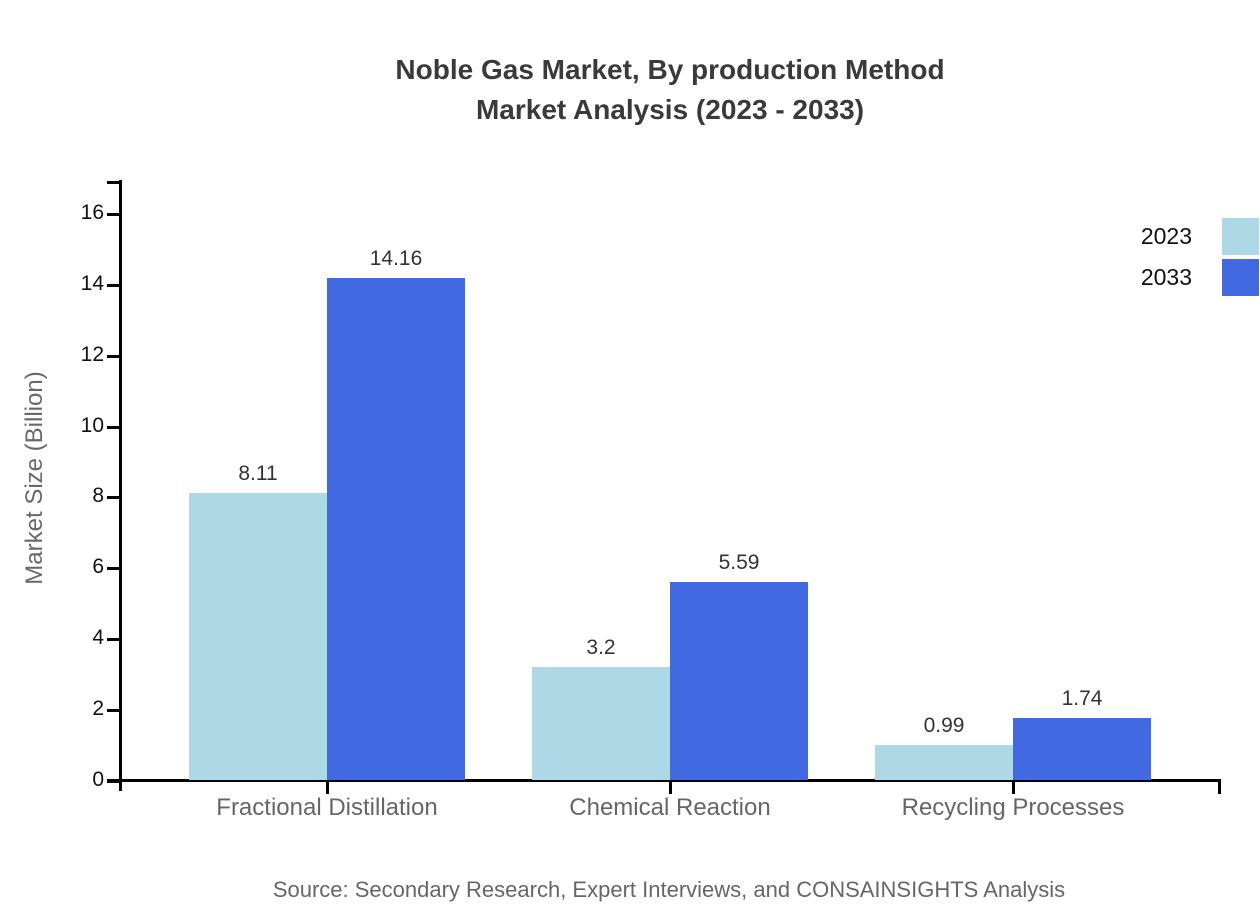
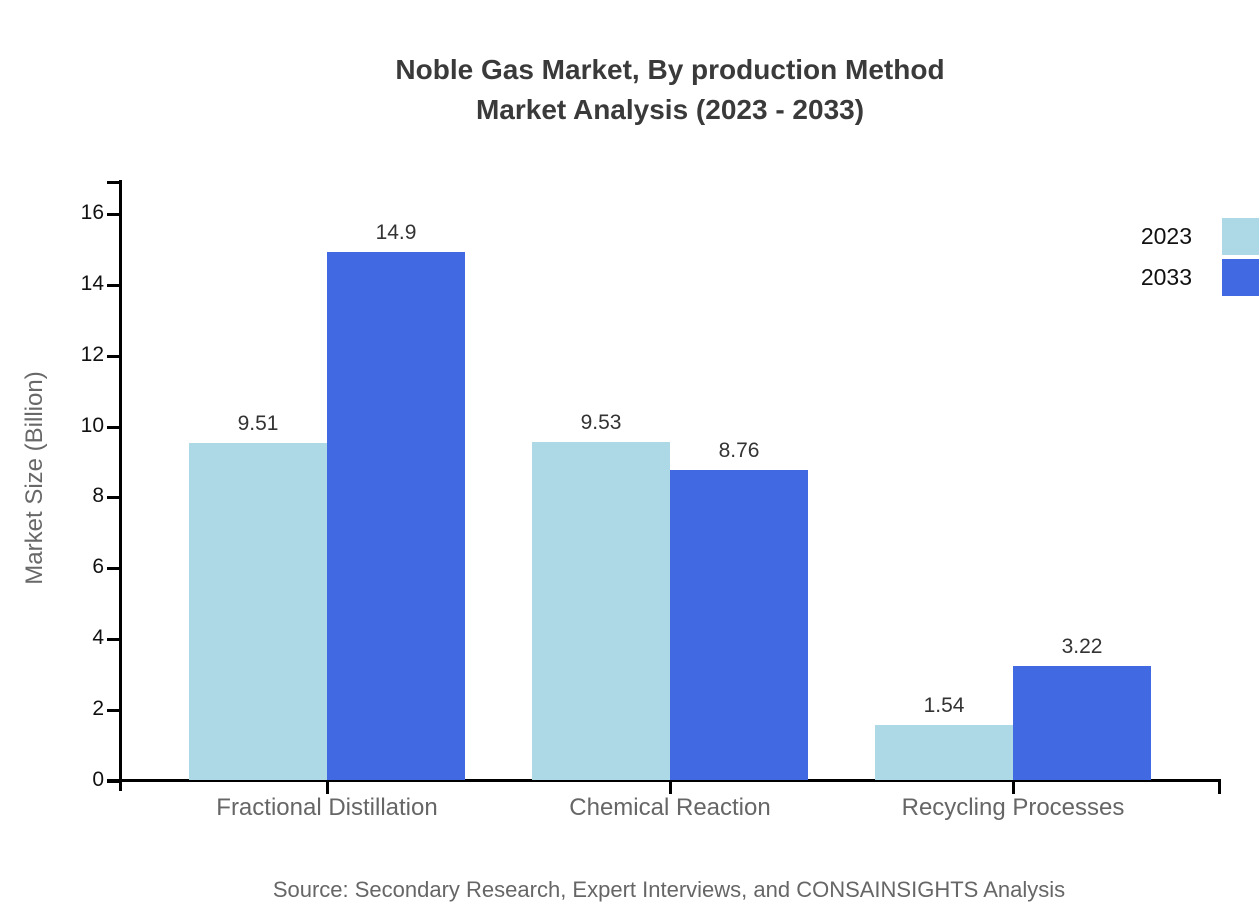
2023/Fractional Distillation: 8.11 -> 9.51
2033/Fractional Distillation: 14.16 -> 14.9
2023/Chemical Reaction: 3.2 -> 9.53
2033/Chemical Reaction: 5.59 -> 8.76
2023/Recycling Processes: 0.99 -> 1.54
2033/Recycling Processes: 1.74 -> 3.22
